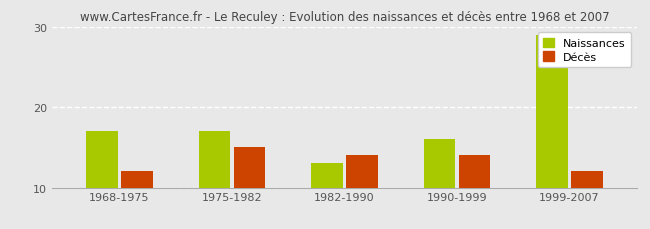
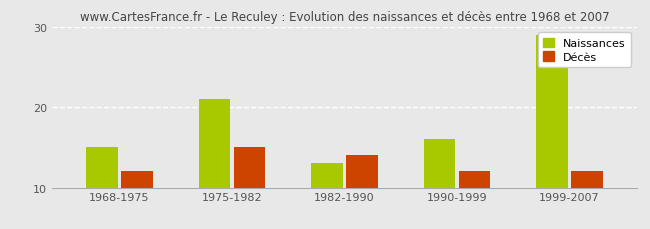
Naissances/1968-1975: 17 -> 15
Naissances/1975-1982: 17 -> 21
Décès/1990-1999: 14 -> 12
